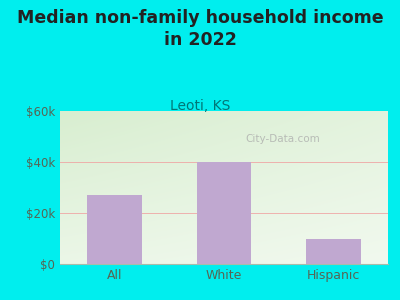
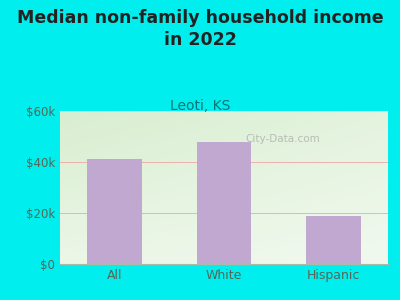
All: $27k -> $41k
White: $40k -> $48k
Hispanic: $10k -> $19k
